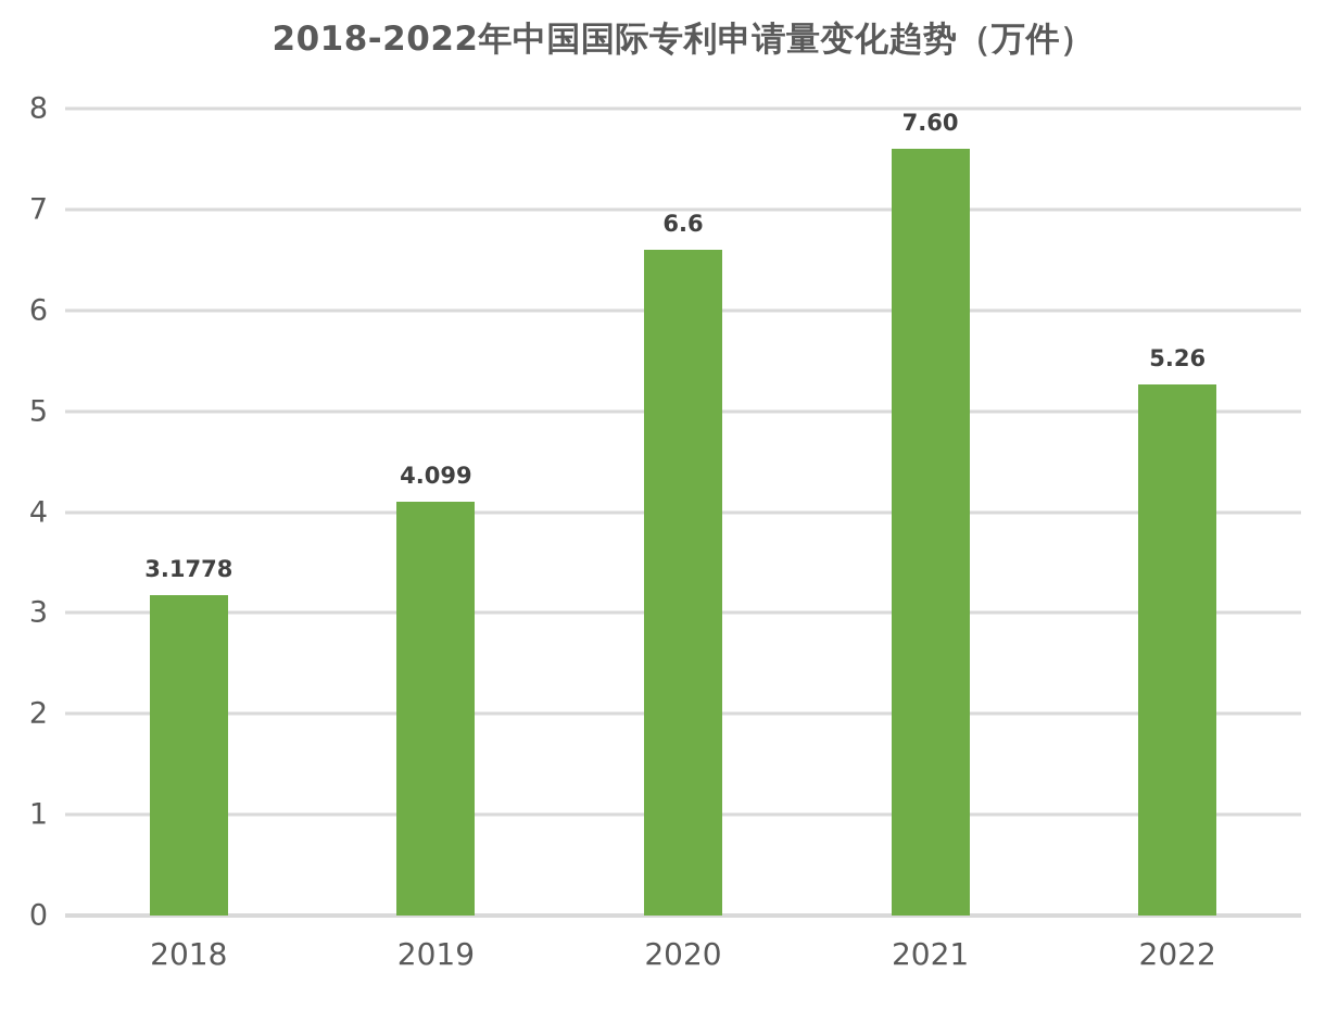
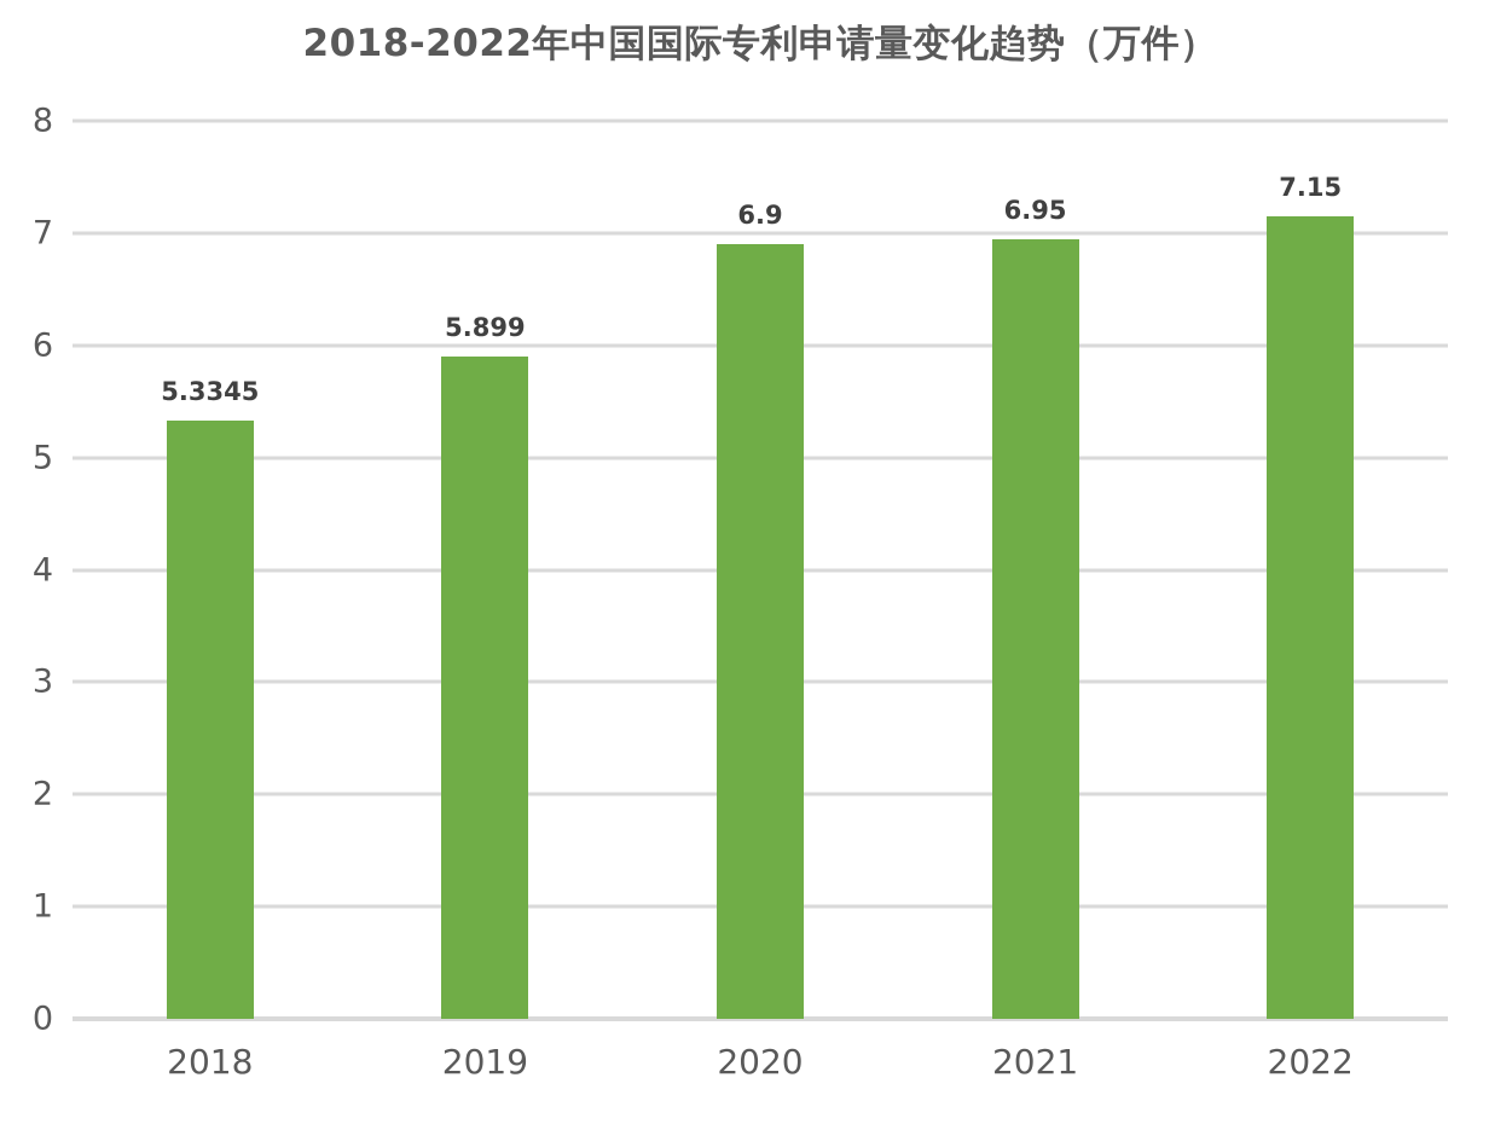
2018: 3.1778 -> 5.3345
2019: 4.099 -> 5.899
2020: 6.6 -> 6.9
2021: 7.60 -> 6.95
2022: 5.26 -> 7.15
